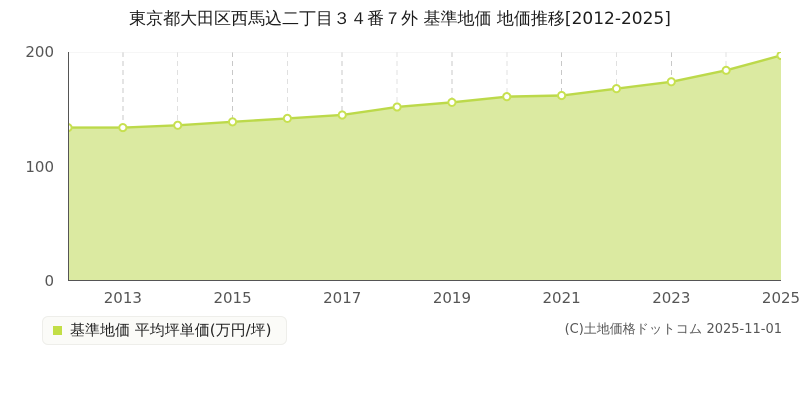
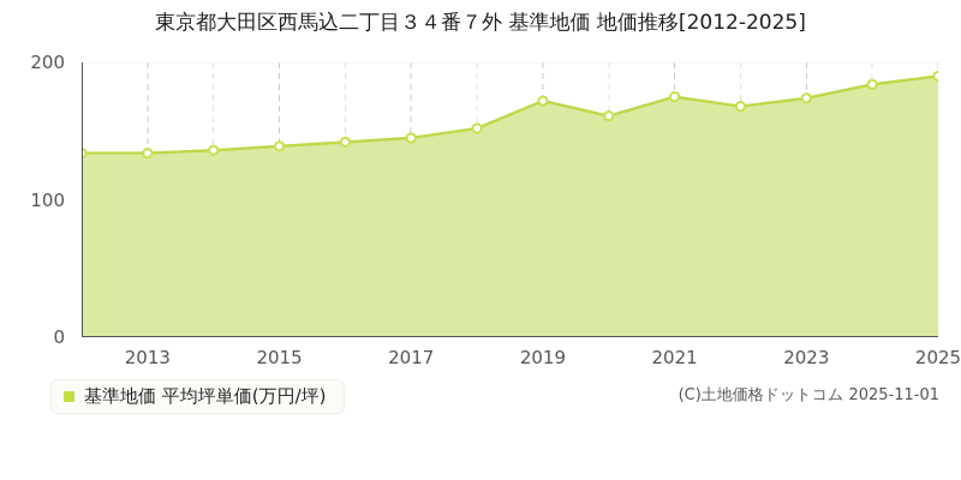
2019: 156 -> 172
2021: 162 -> 175
2025: 197 -> 190
